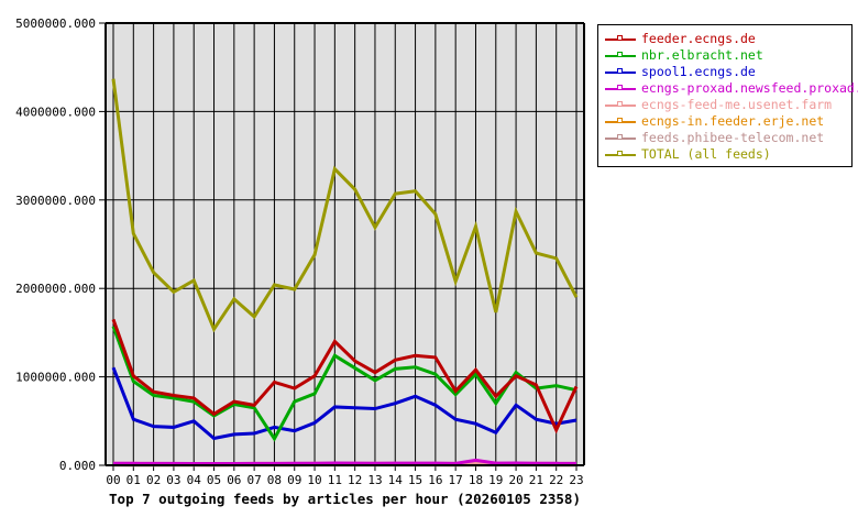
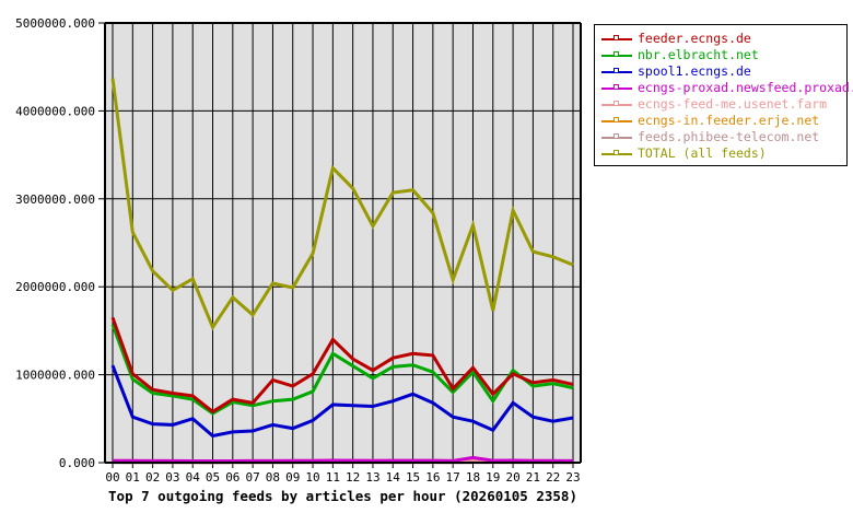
nbr.elbracht.net/08: 300000 -> 700000
feeder.ecngs.de/22: 400000 -> 900000
TOTAL (all feeds)/23: 1900000 -> 2200000
